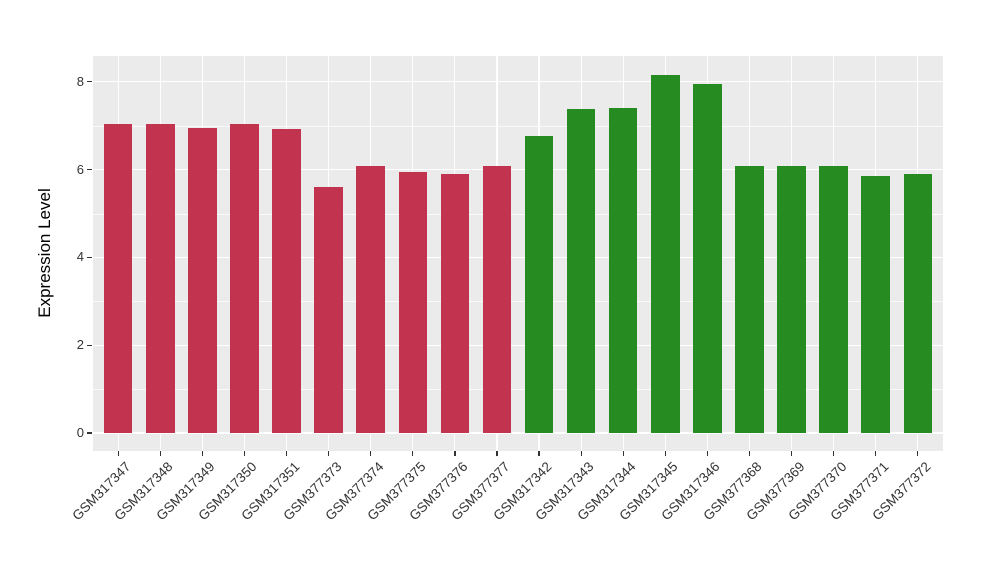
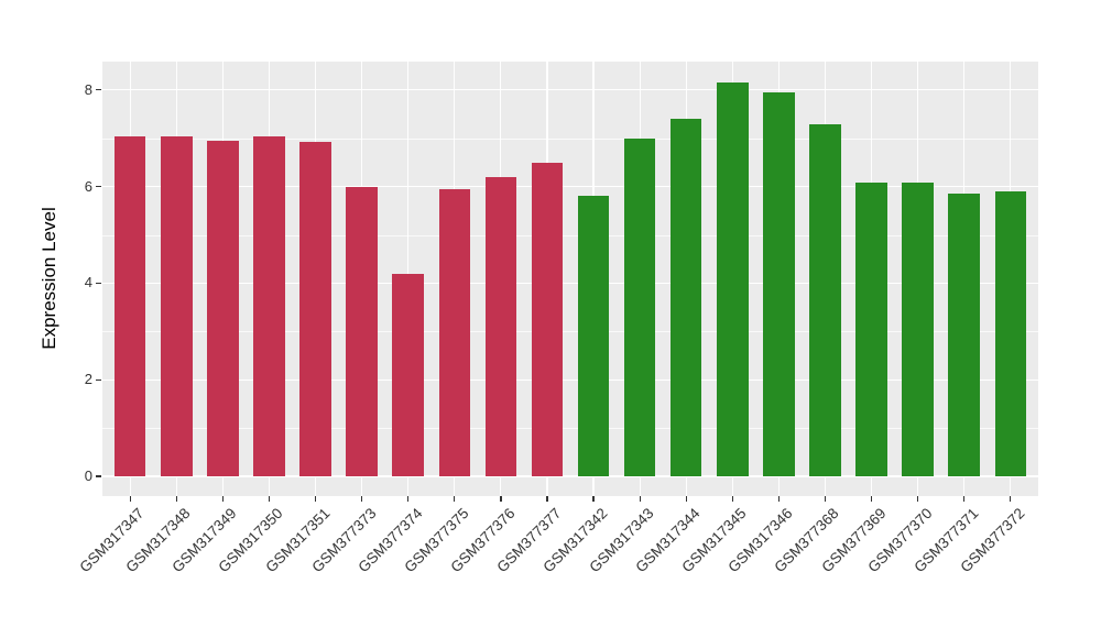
GSM377373: 5.6 -> 6.0
GSM377374: 6.1 -> 4.2
GSM377376: 5.9 -> 6.2
GSM377377: 6.1 -> 6.5
GSM317342: 6.8 -> 5.8
GSM317343: 7.4 -> 7.0
GSM377368: 6.1 -> 7.3
